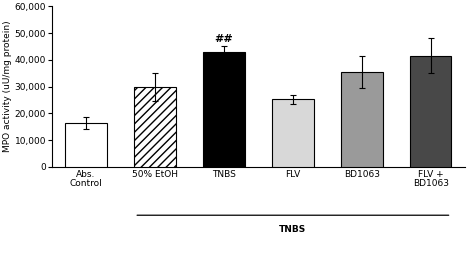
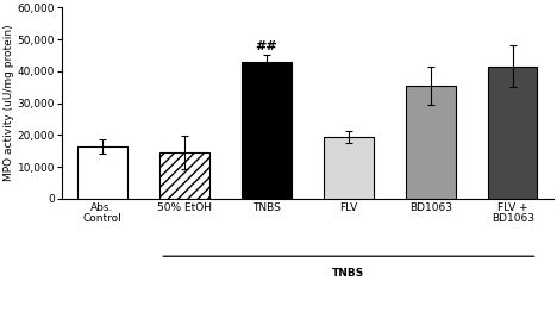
50% EtOH: 29,800 -> 14,500
FLV: 25,200 -> 19,500
